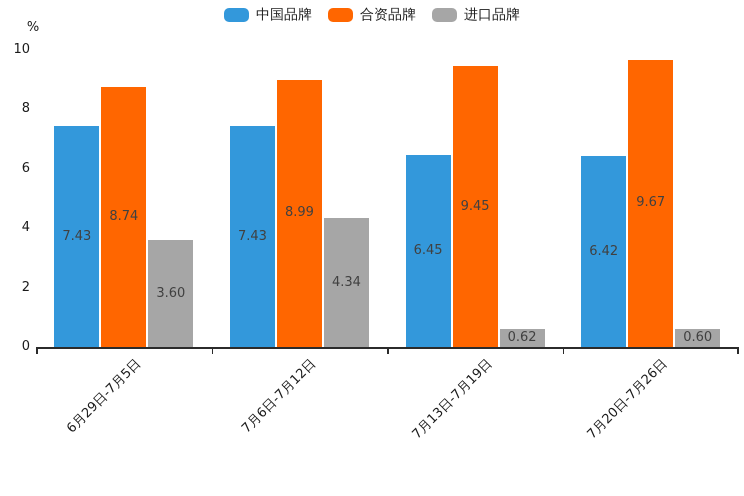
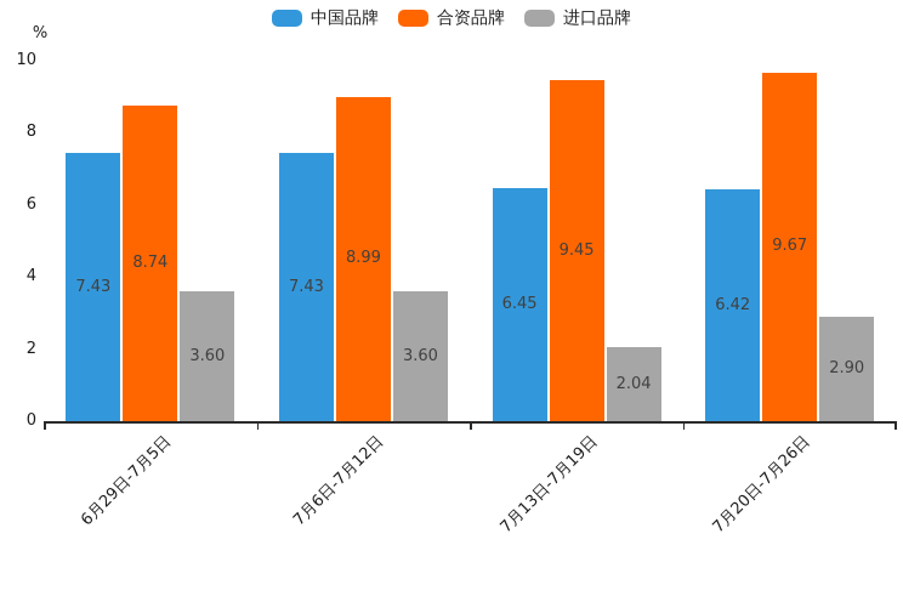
进口品牌/7月6日-7月12日: 4.34 -> 3.60
进口品牌/7月13日-7月19日: 0.62 -> 2.04
进口品牌/7月20日-7月26日: 0.60 -> 2.90
